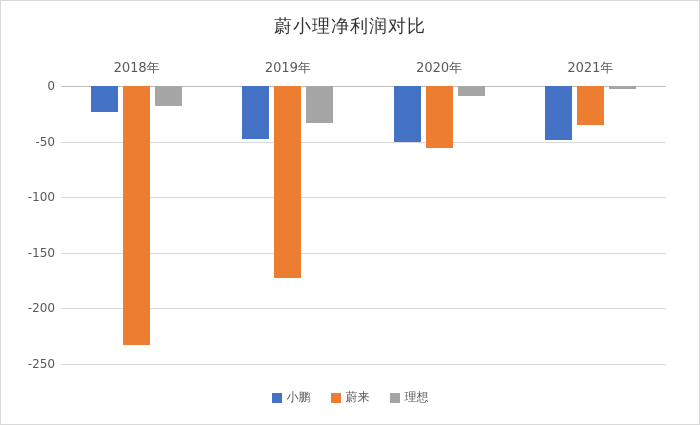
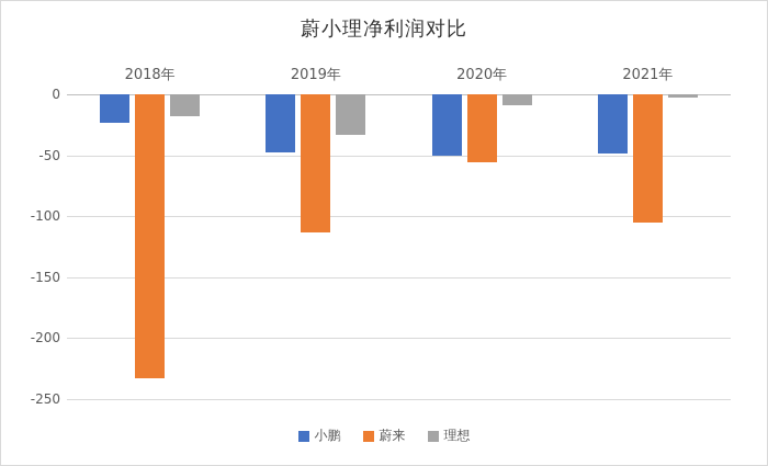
蔚来/2019年: -173 -> -113
蔚来/2021年: -35 -> -105
